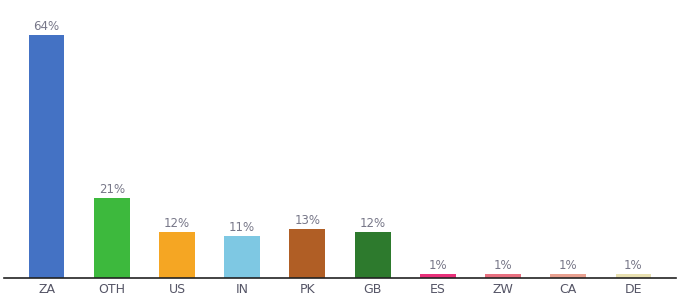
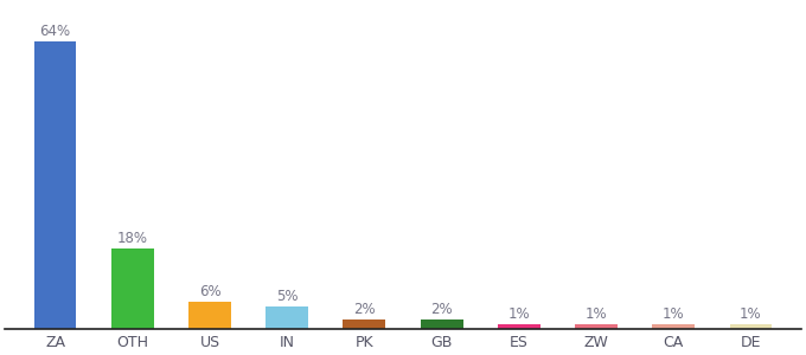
OTH: 21% -> 18%
US: 12% -> 6%
IN: 11% -> 5%
PK: 13% -> 2%
GB: 12% -> 2%
